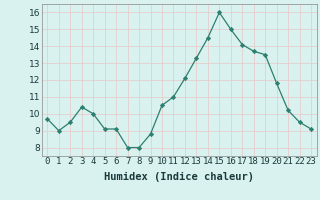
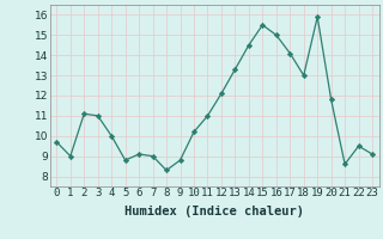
2: 9.5 -> 11.1
3: 10.4 -> 11.0
5: 9.1 -> 8.8
7: 8.0 -> 9.0
8: 8.0 -> 8.3
10: 10.5 -> 10.2
15: 16.0 -> 15.5
18: 13.7 -> 13.0
19: 13.5 -> 15.9
21: 10.2 -> 8.6
